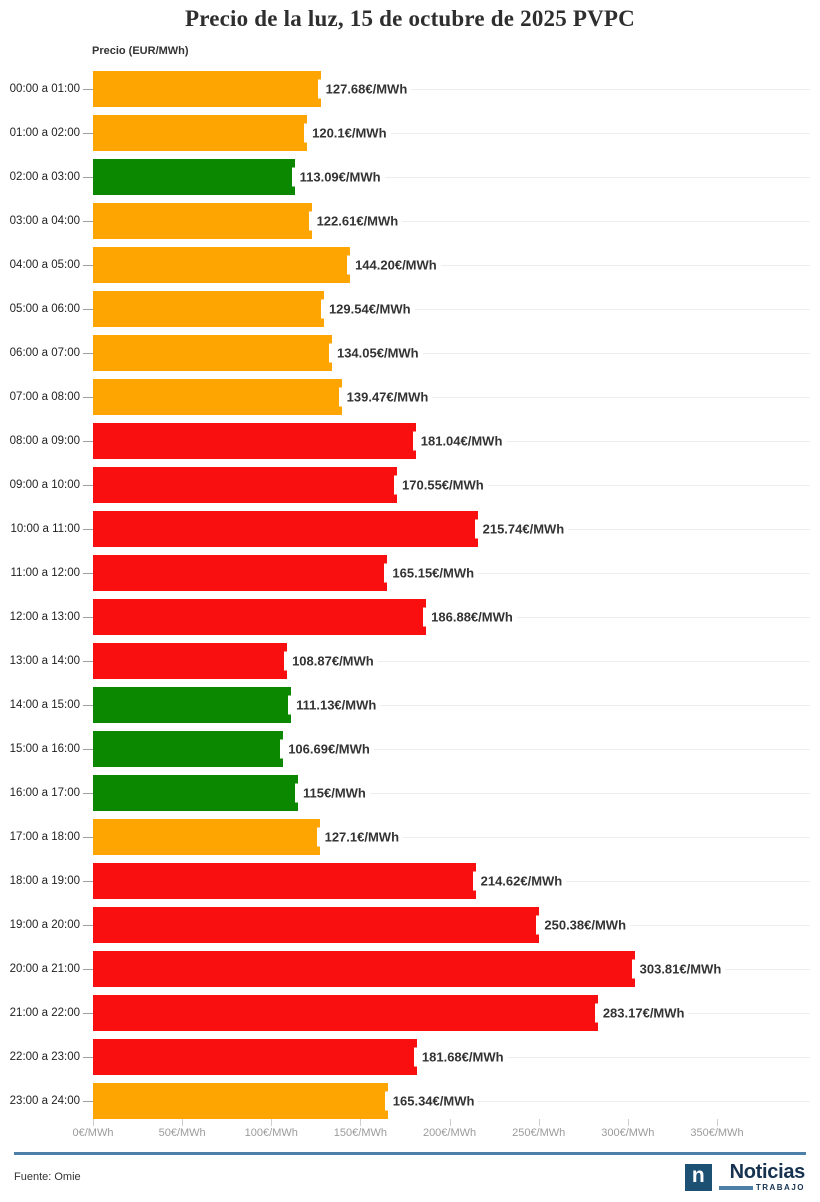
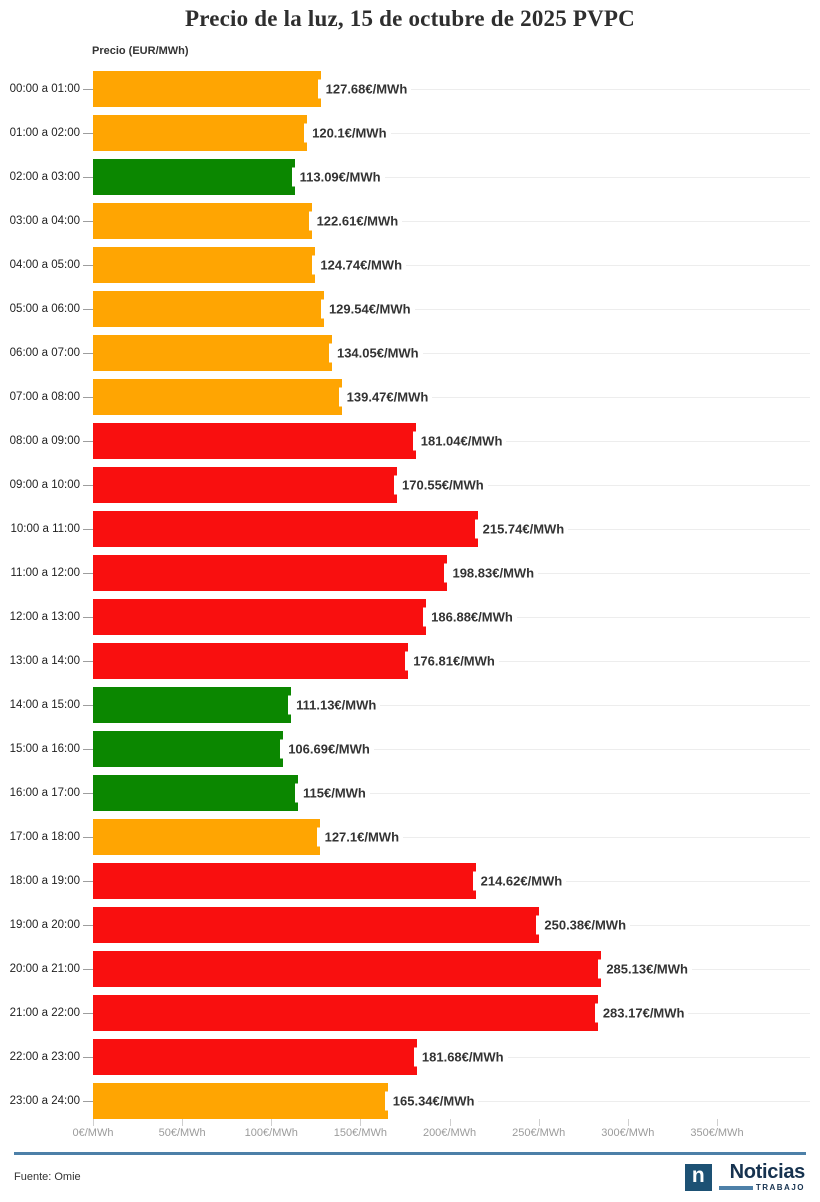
04:00 a 05:00: 144.20 -> 124.74
11:00 a 12:00: 165.15 -> 198.83
13:00 a 14:00: 108.87 -> 176.81
20:00 a 21:00: 303.81 -> 285.13
